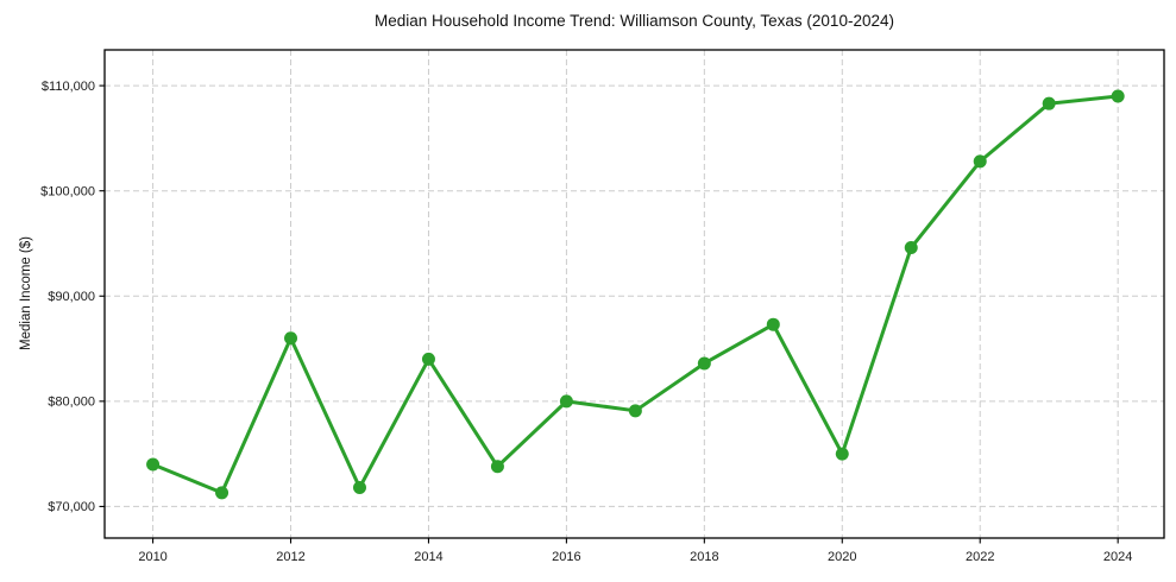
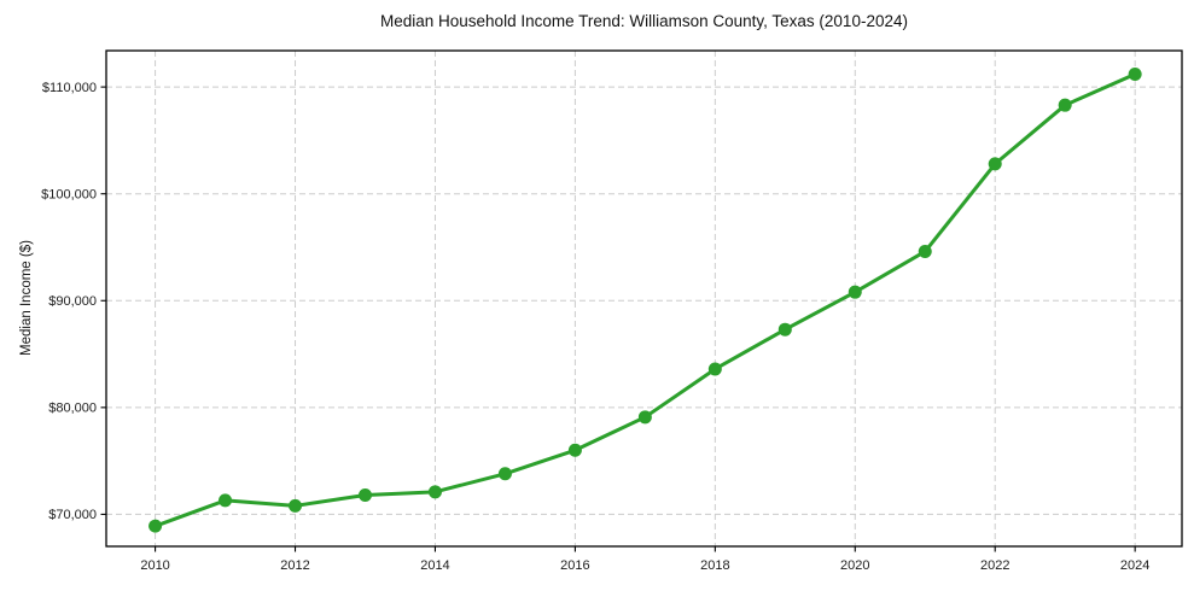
2010: $74000 -> $69000
2012: $86000 -> $71000
2014: $84000 -> $72000
2016: $80000 -> $76000
2020: $75000 -> $91000
2024: $109000 -> $111000
